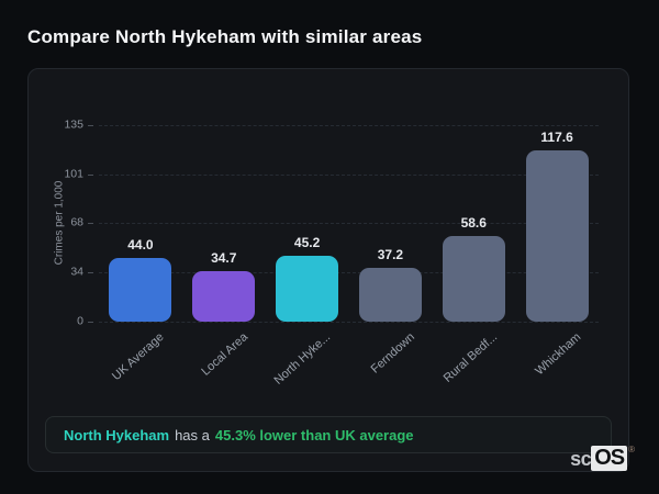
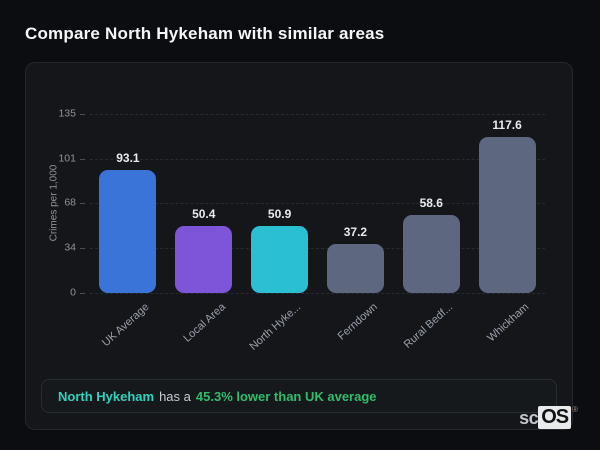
UK Average: 44.0 -> 93.1
Local Area: 34.7 -> 50.4
North Hyke...: 45.2 -> 50.9
